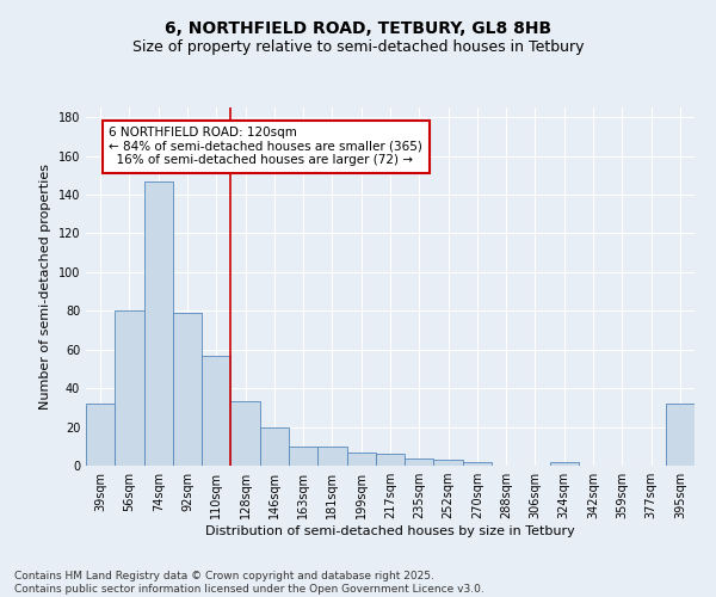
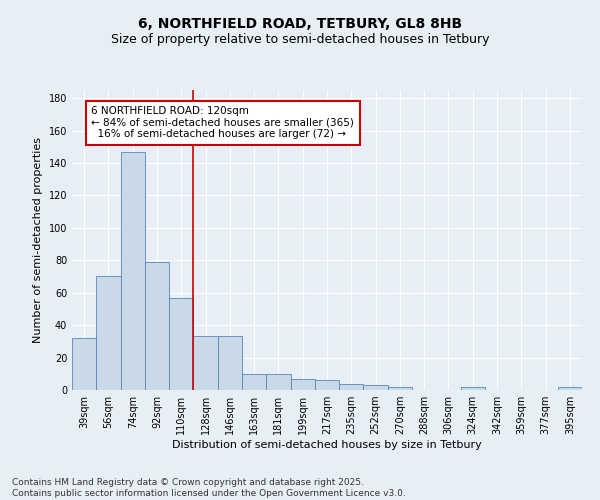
56sqm: 80 -> 70
146sqm: 20 -> 33
395sqm: 32 -> 2
